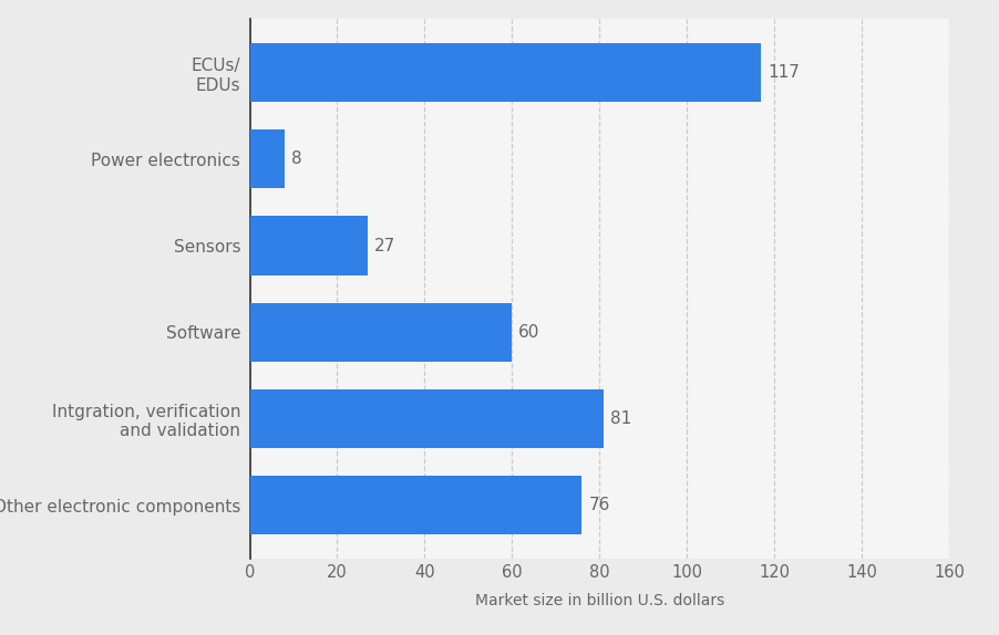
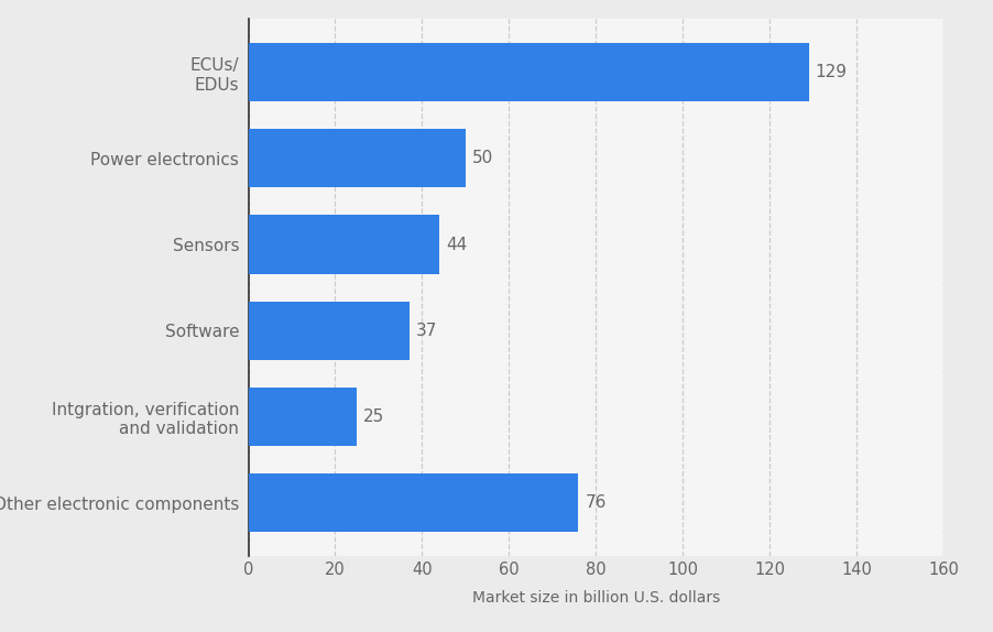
ECUs/ EDUs: 117 -> 129
Power electronics: 8 -> 50
Sensors: 27 -> 44
Software: 60 -> 37
Intgration, verification and validation: 81 -> 25
